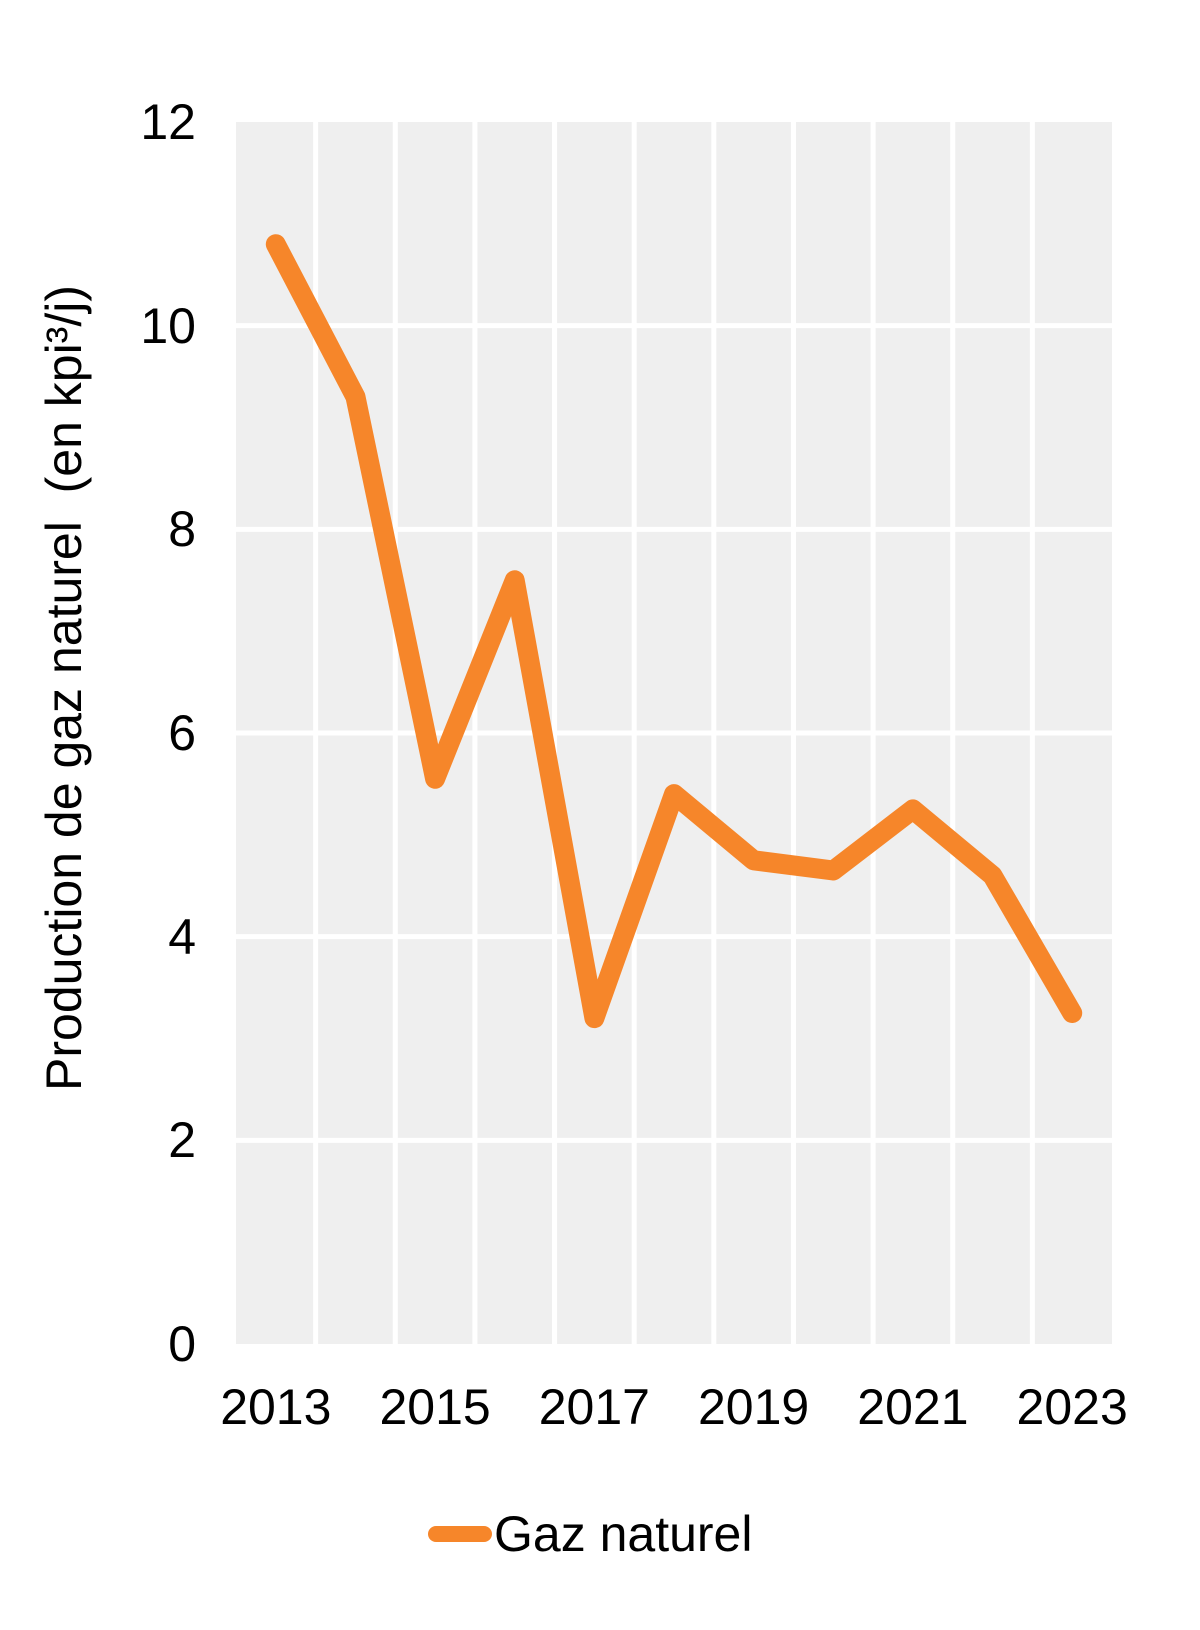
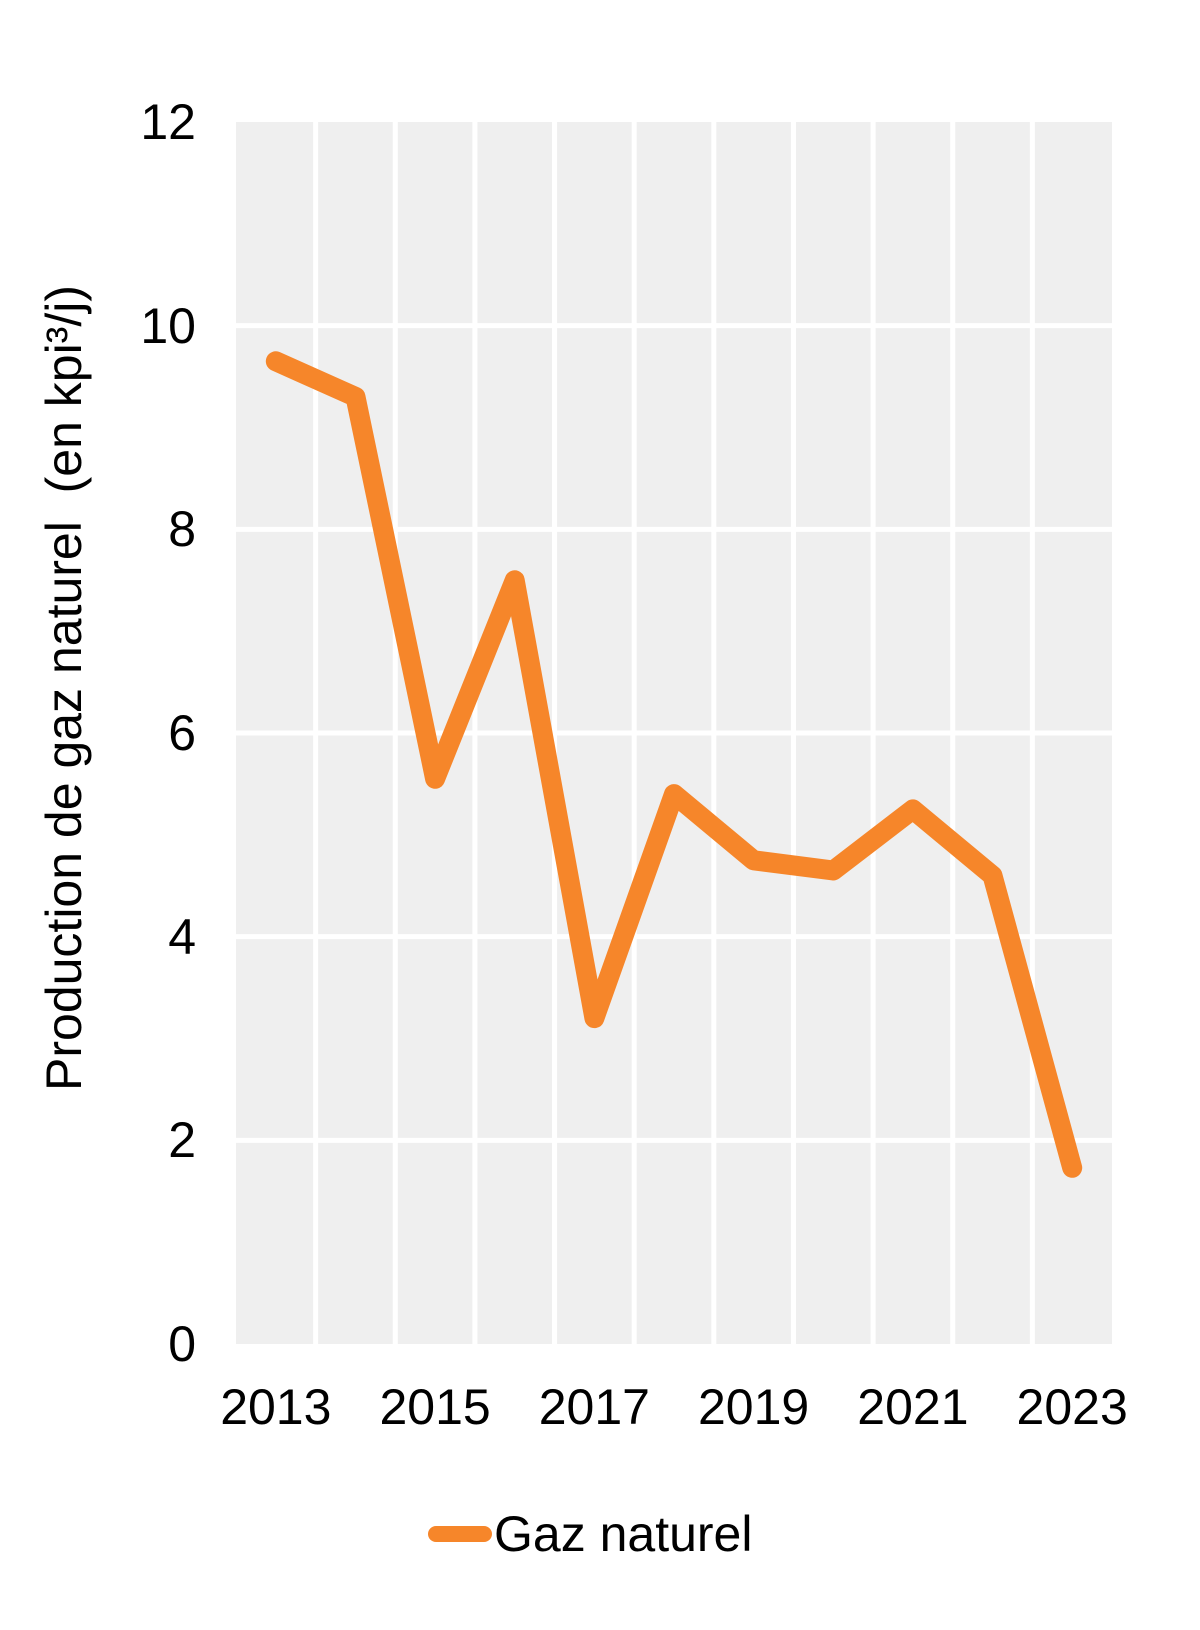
2013: 10.80 -> 9.65
2023: 3.25 -> 1.73
